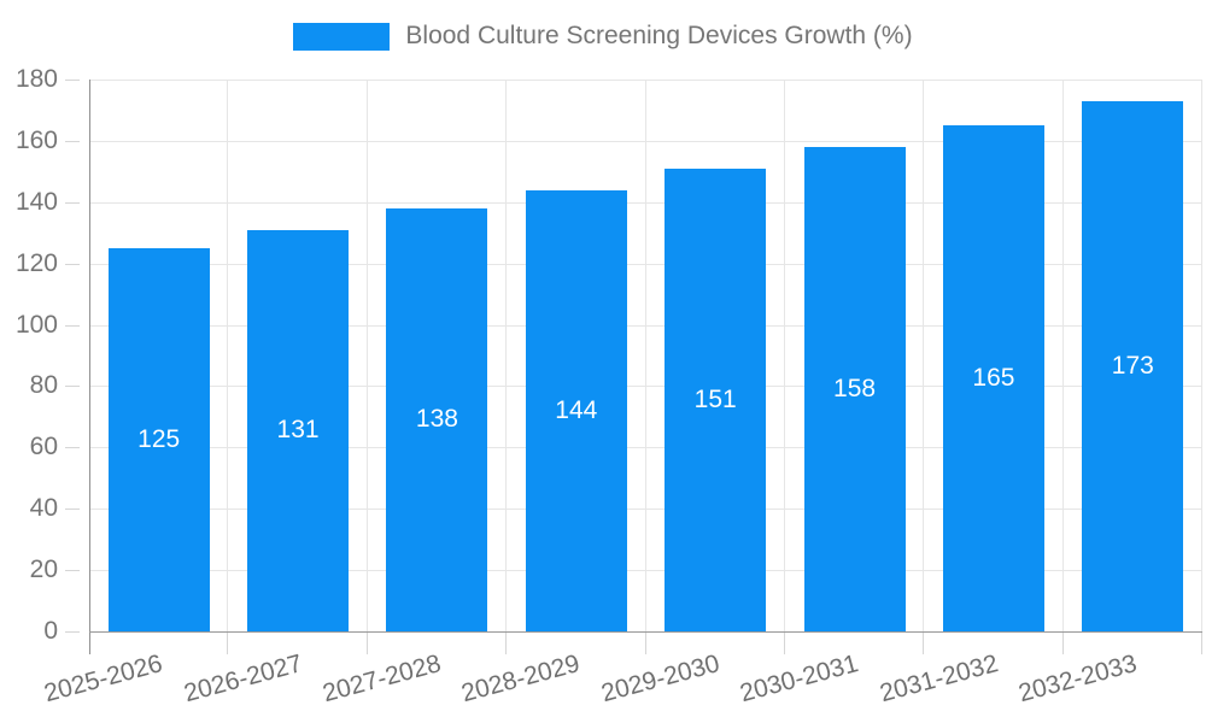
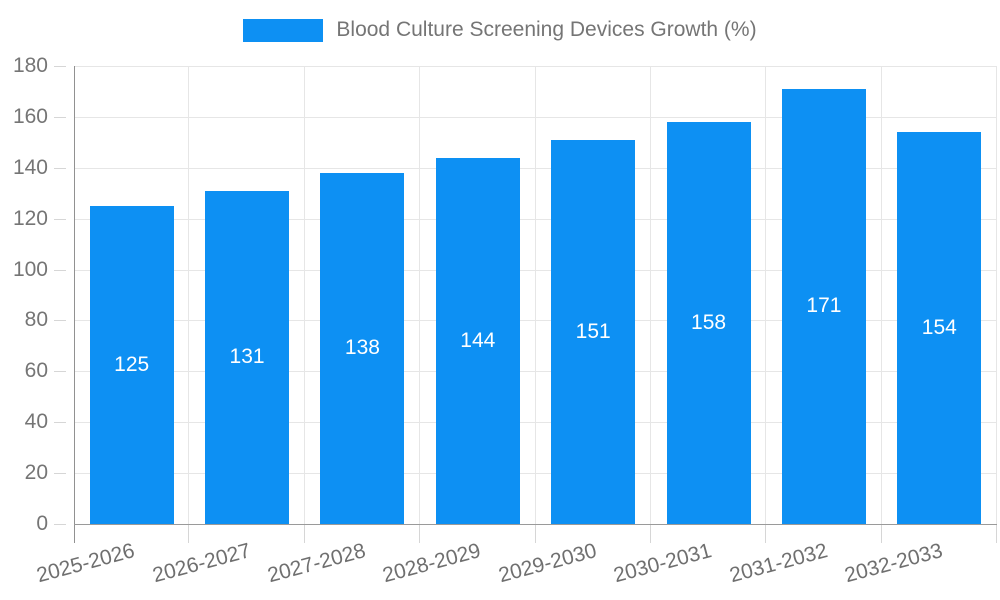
2031-2032: 165 -> 171
2032-2033: 173 -> 154
